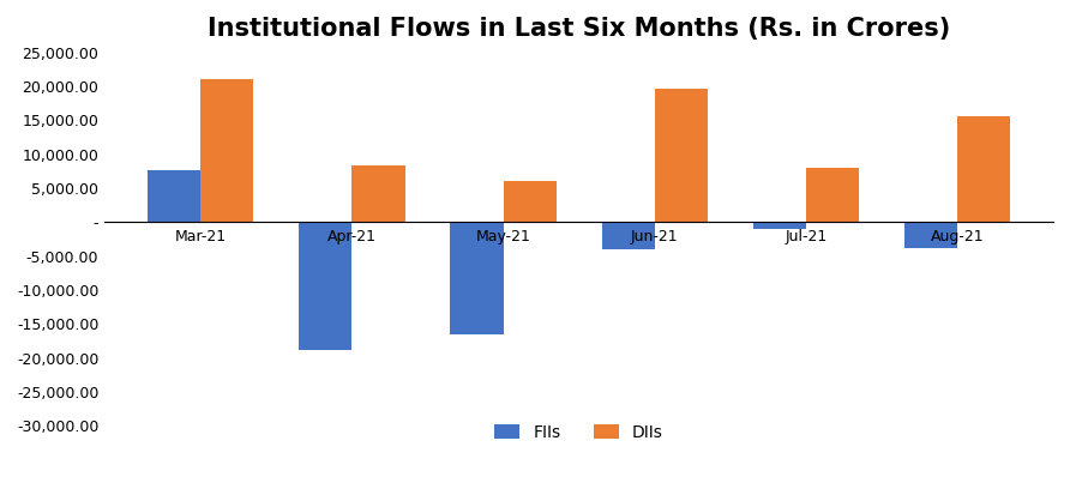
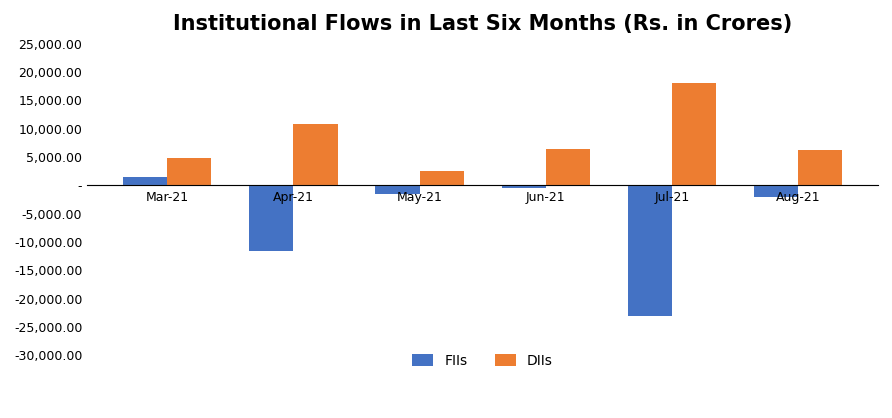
FIIs/Mar-21: 7,600 -> 1,500
DIIs/Mar-21: 21,000 -> 4,800
FIIs/Apr-21: -18,800 -> -11,500
DIIs/Apr-21: 8,400 -> 10,800
FIIs/May-21: -16,600 -> -1,500
DIIs/May-21: 6,000 -> 2,500
FIIs/Jun-21: -4,000 -> -500
DIIs/Jun-21: 19,600 -> 6,500
FIIs/Jul-21: -1,000 -> -23,000
DIIs/Jul-21: 8,000 -> 18,000
FIIs/Aug-21: -3,800 -> -2,000
DIIs/Aug-21: 15,600 -> 6,200
